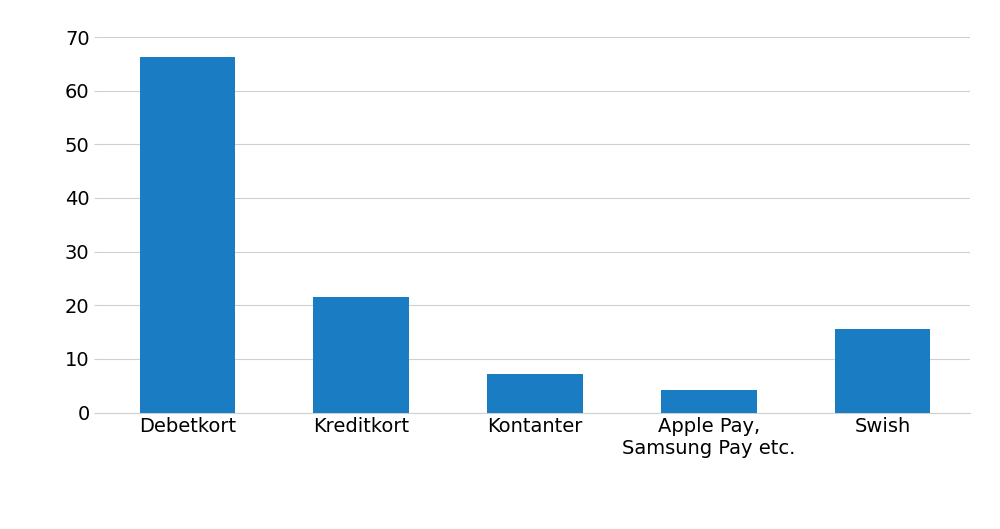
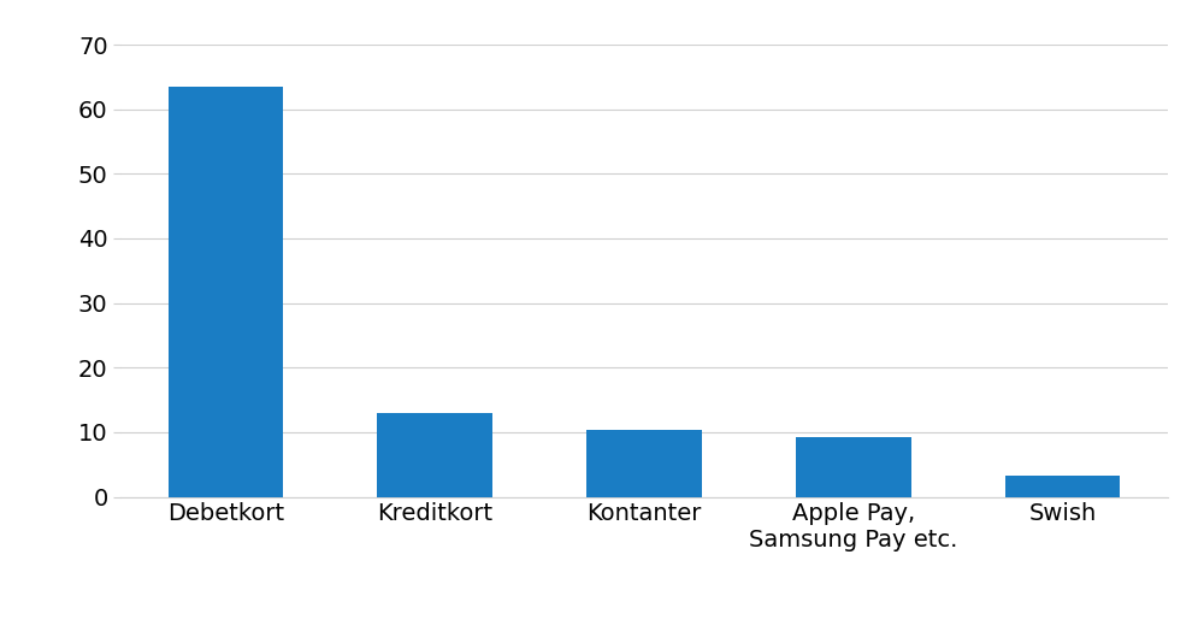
Debetkort: 66.2 -> 63.5
Kreditkort: 21.6 -> 13.0
Kontanter: 7.2 -> 10.3
Apple Pay, Samsung Pay etc.: 4.2 -> 9.3
Swish: 15.6 -> 3.3
